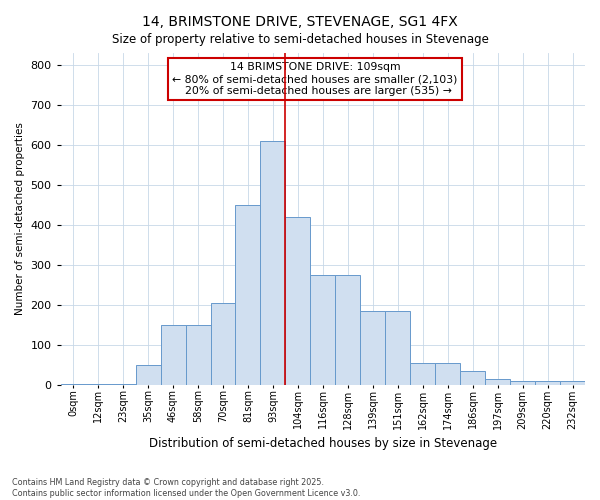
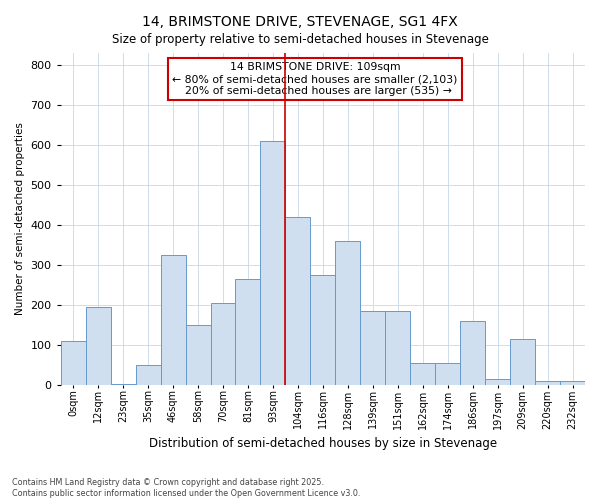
0sqm: 2 -> 110
12sqm: 2 -> 195
46sqm: 150 -> 325
81sqm: 450 -> 265
128sqm: 275 -> 360
186sqm: 35 -> 160
209sqm: 10 -> 115
